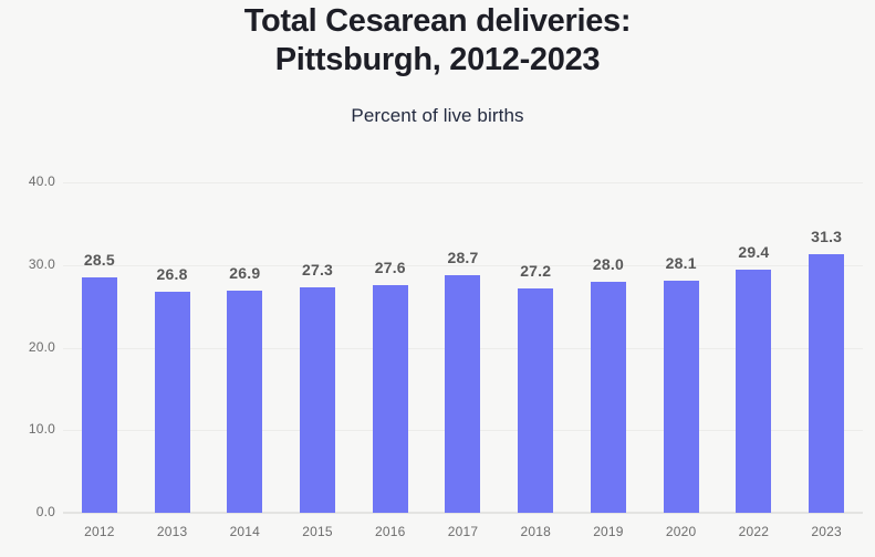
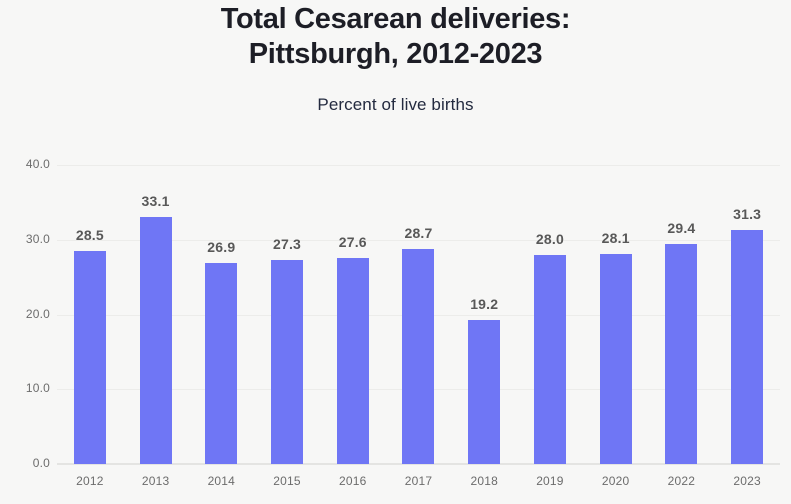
2013: 26.8 -> 33.1
2018: 27.2 -> 19.2
